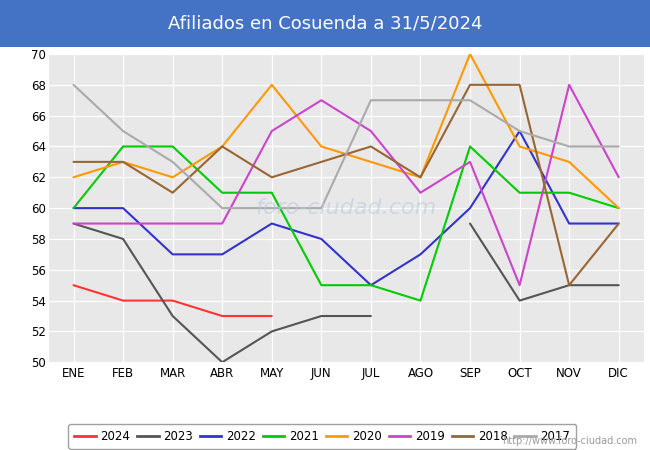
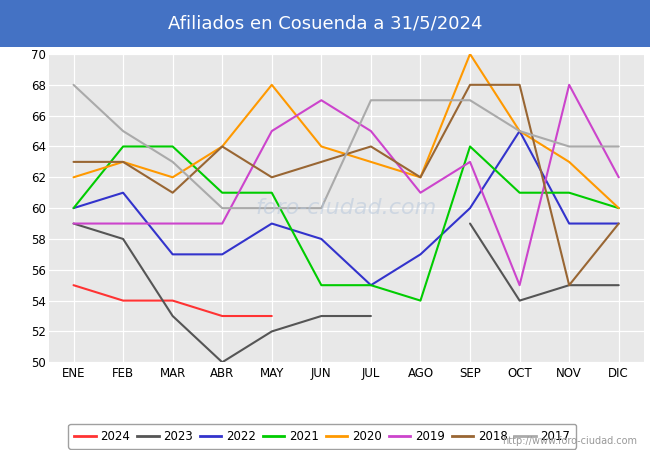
2022/FEB: 60 -> 61
2020/OCT: 64 -> 65
